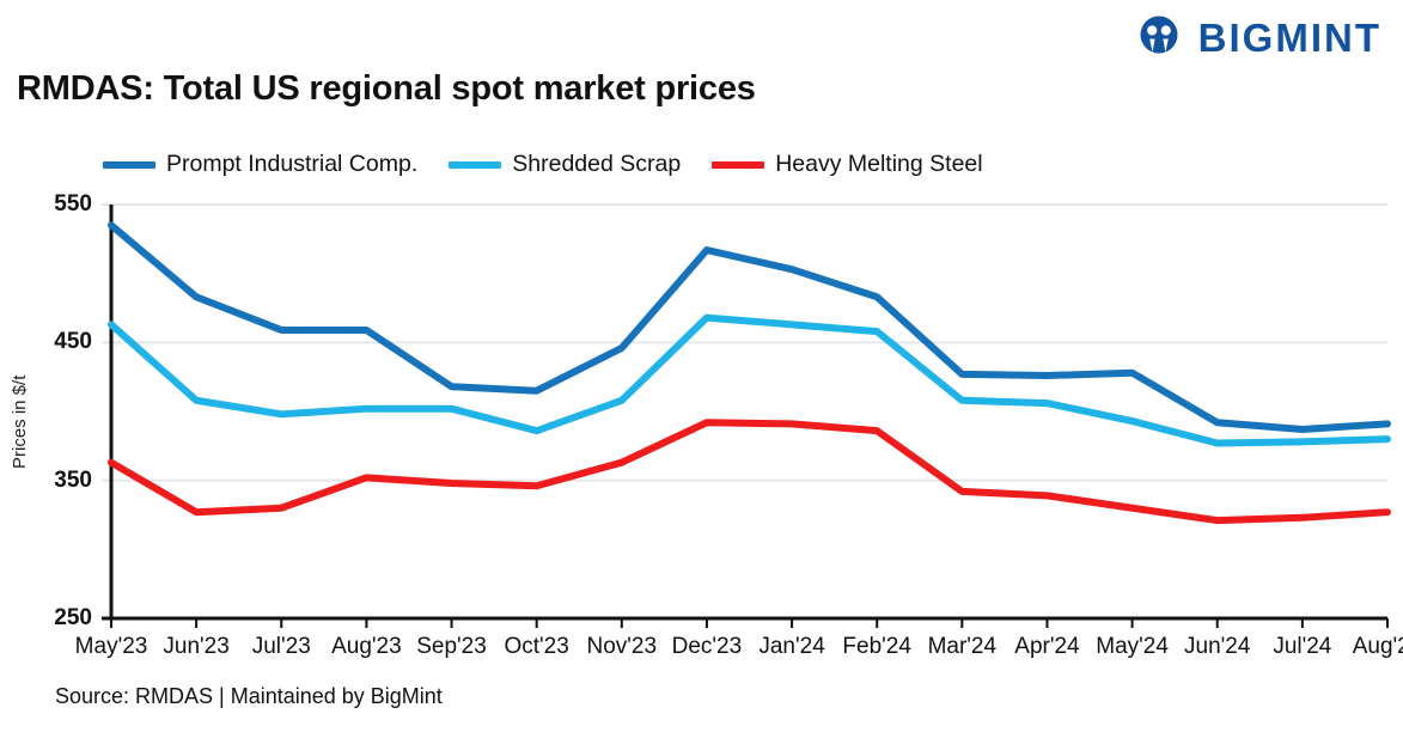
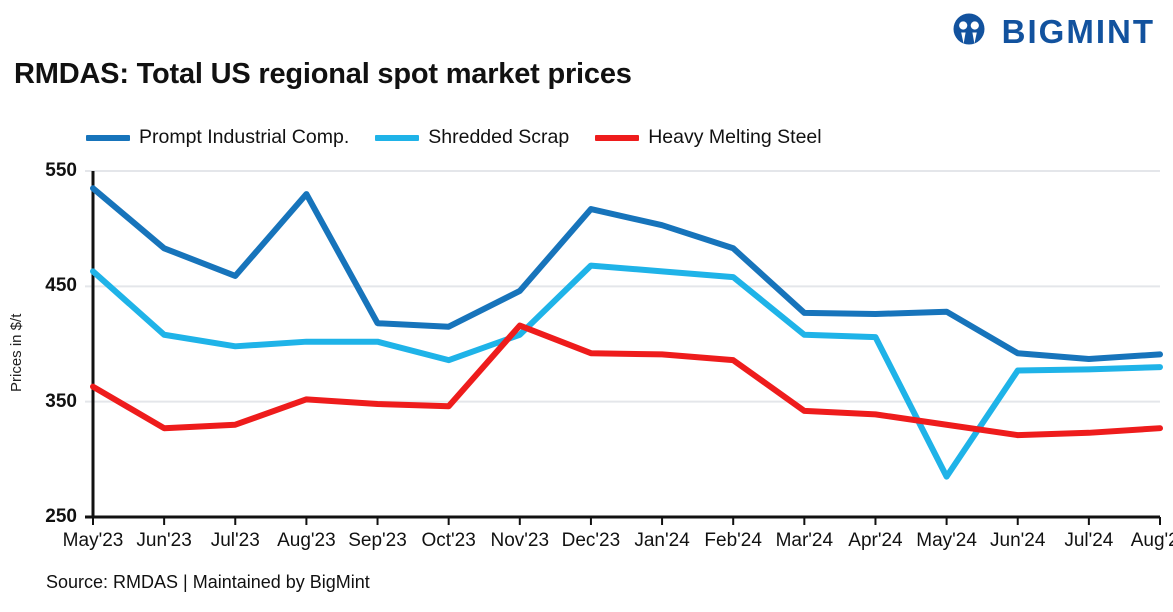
Prompt Industrial Comp./Aug'23: 459 -> 530
Heavy Melting Steel/Nov'23: 363 -> 416
Shredded Scrap/May'24: 393 -> 285
